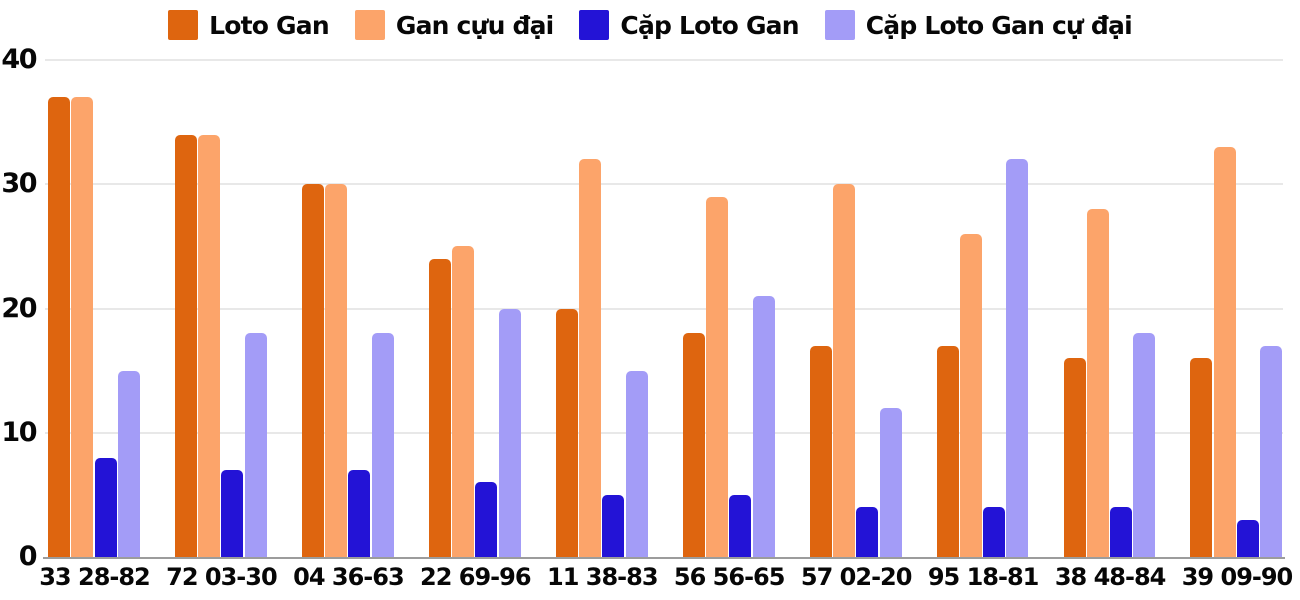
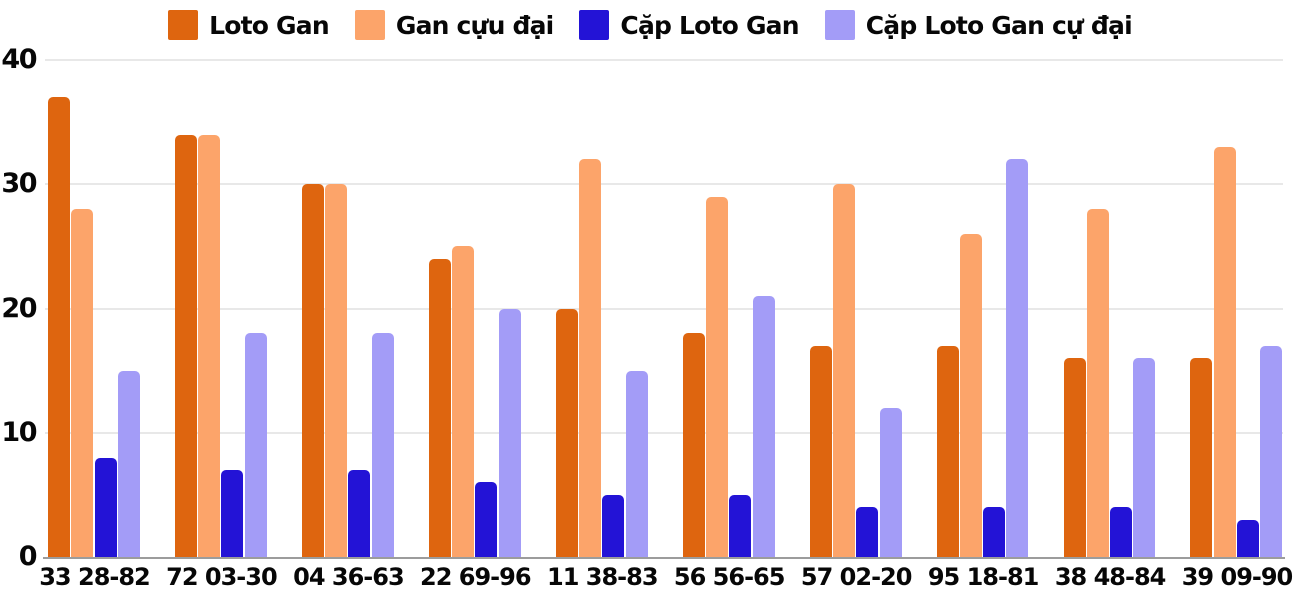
Gan cựu đại/33 28-82: 37 -> 28
Cặp Loto Gan cự đại/38 48-84: 18 -> 16
